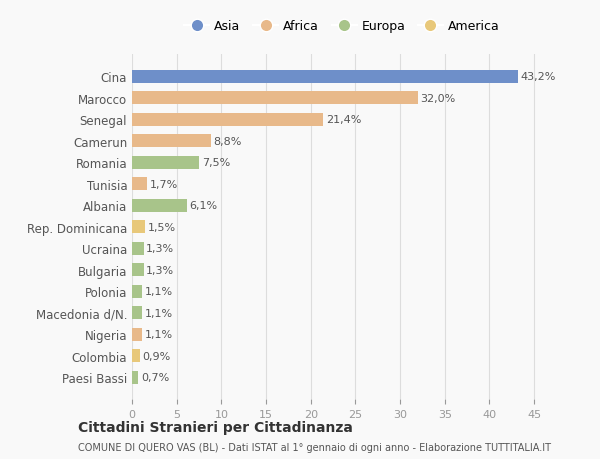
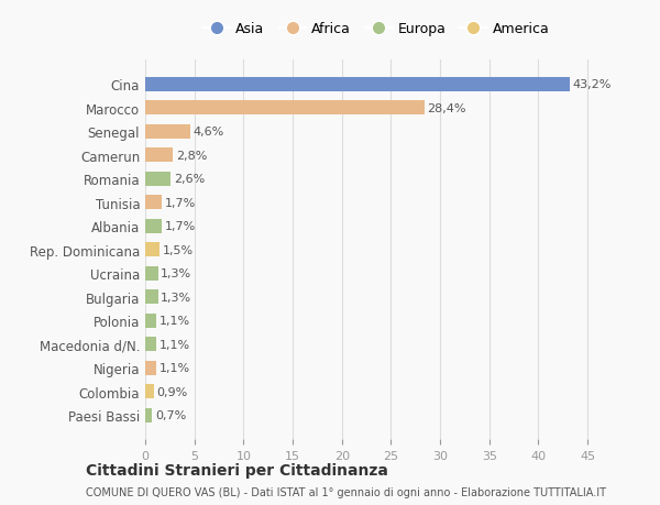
Marocco: 32,0% -> 28,4%
Senegal: 21,4% -> 4,6%
Camerun: 8,8% -> 2,8%
Romania: 7,5% -> 2,6%
Albania: 6,1% -> 1,7%
